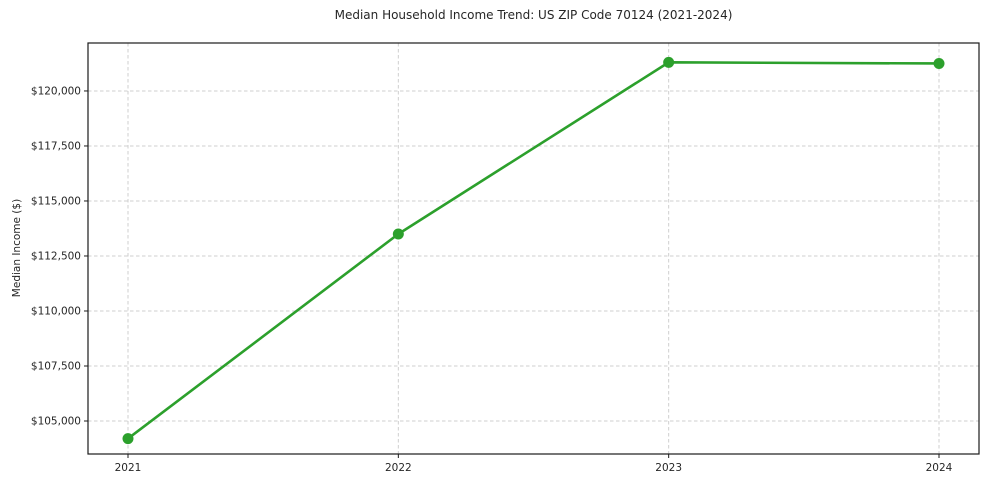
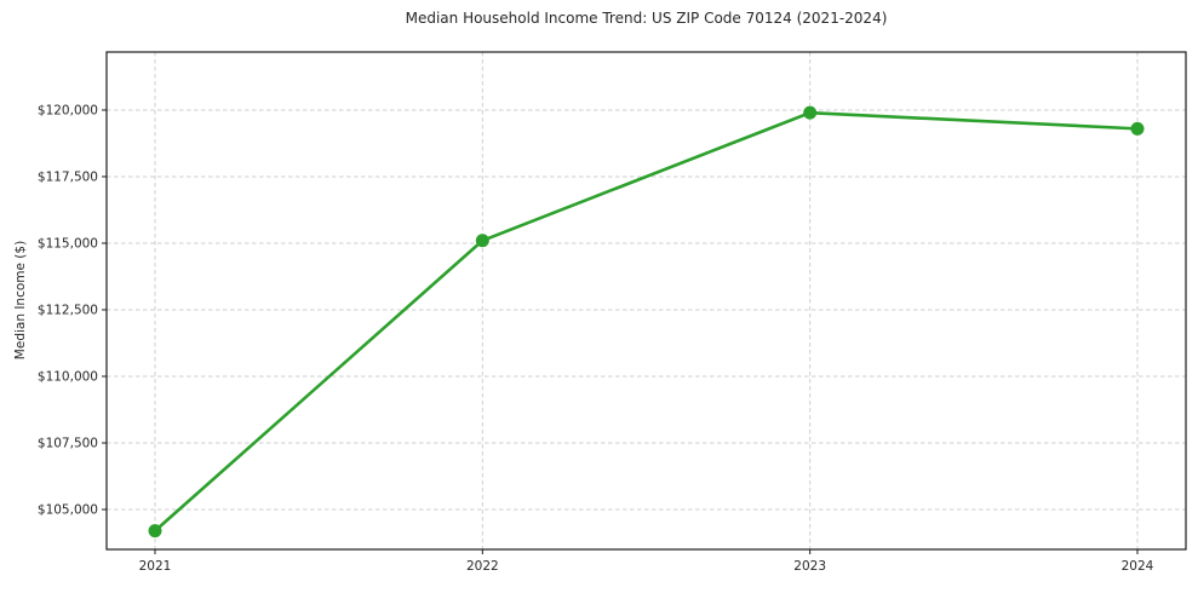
2022: $113500 -> $115100
2023: $121300 -> $119900
2024: $121200 -> $119300
